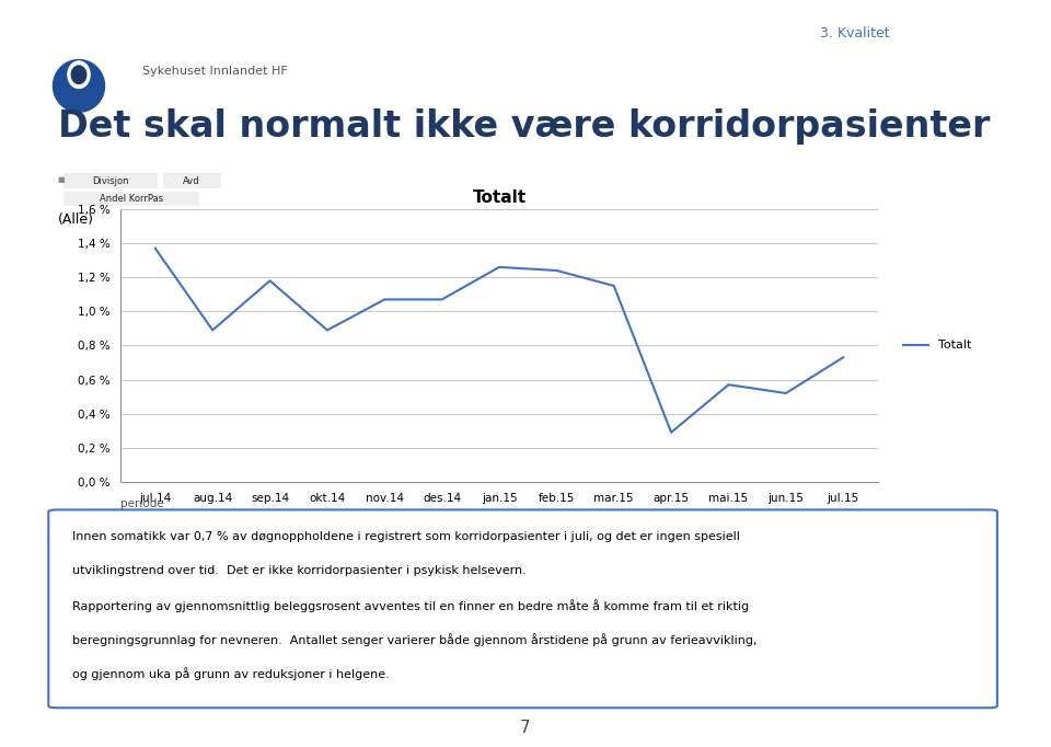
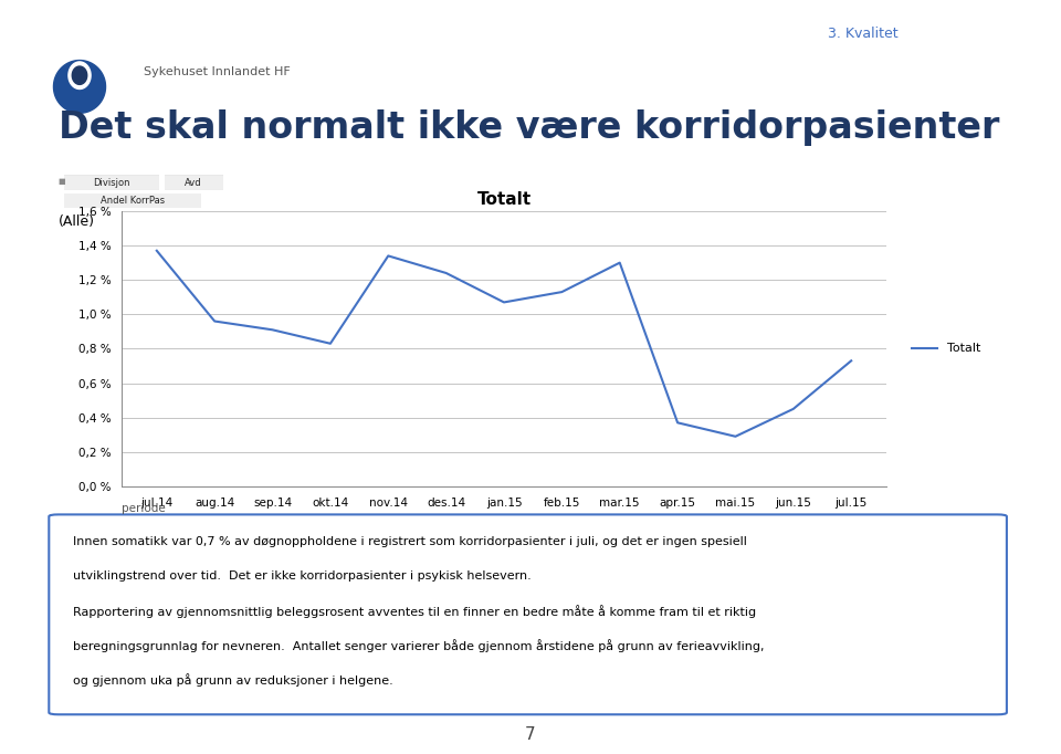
aug.14: 0,89 % -> 0,96 %
sep.14: 1,18 % -> 0,91 %
okt.14: 0,89 % -> 0,83 %
nov.14: 1,07 % -> 1,34 %
des.14: 1,07 % -> 1,24 %
jan.15: 1,26 % -> 1,07 %
feb.15: 1,24 % -> 1,13 %
mar.15: 1,15 % -> 1,30 %
apr.15: 0,29 % -> 0,37 %
mai.15: 0,57 % -> 0,29 %
jun.15: 0,52 % -> 0,45 %
